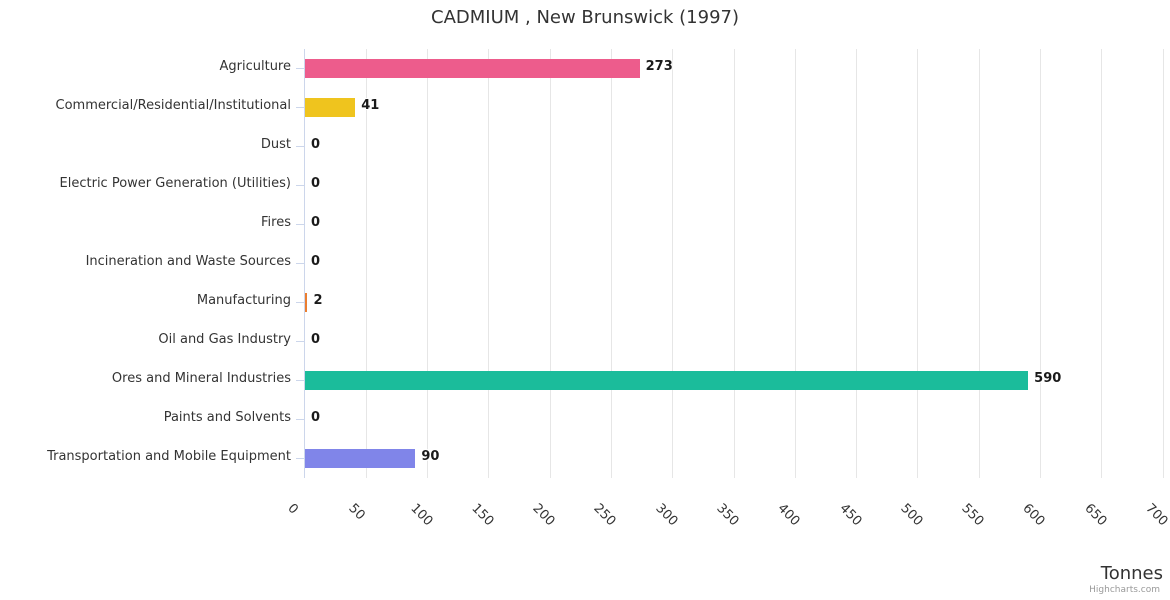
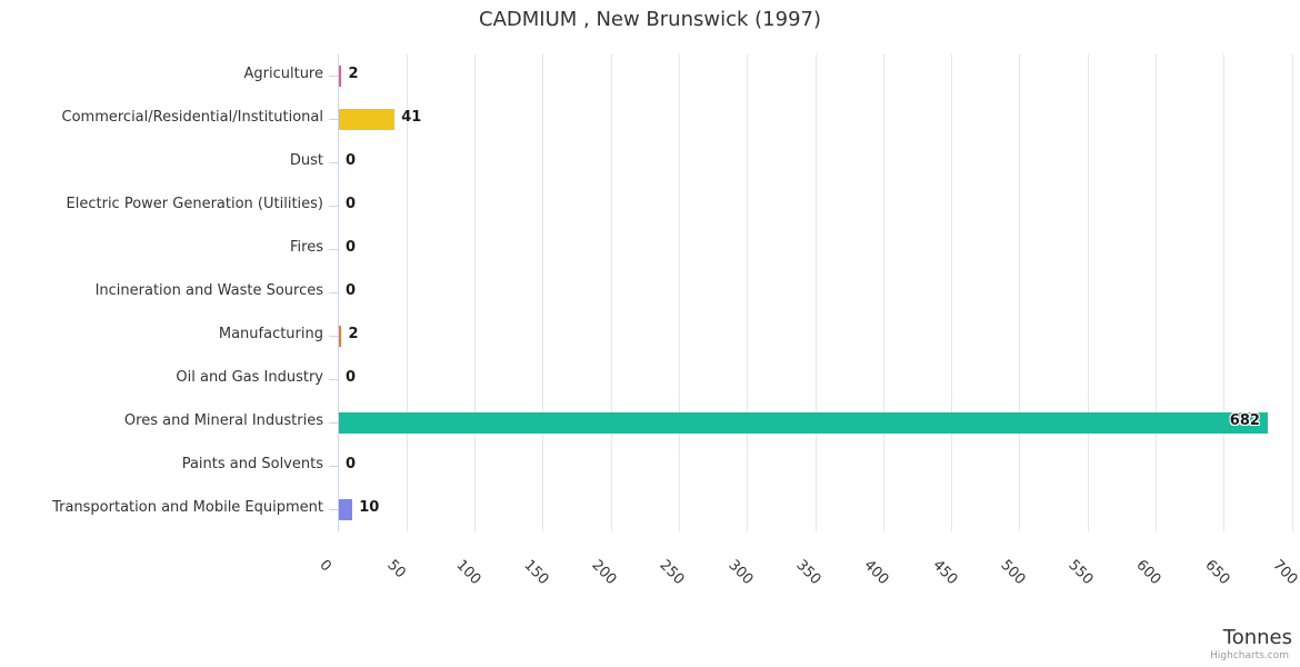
Agriculture: 273 -> 2
Ores and Mineral Industries: 590 -> 682
Transportation and Mobile Equipment: 90 -> 10
